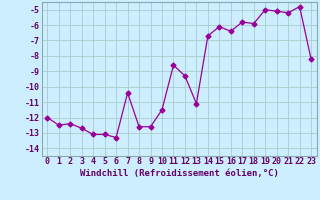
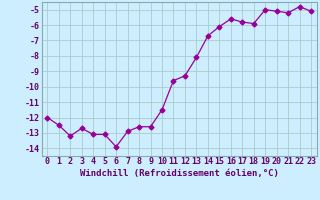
2: -12.4 -> -13.2
6: -13.3 -> -13.9
7: -10.4 -> -12.9
11: -8.6 -> -9.6
13: -11.1 -> -8.1
16: -6.4 -> -5.6
23: -8.2 -> -5.1
